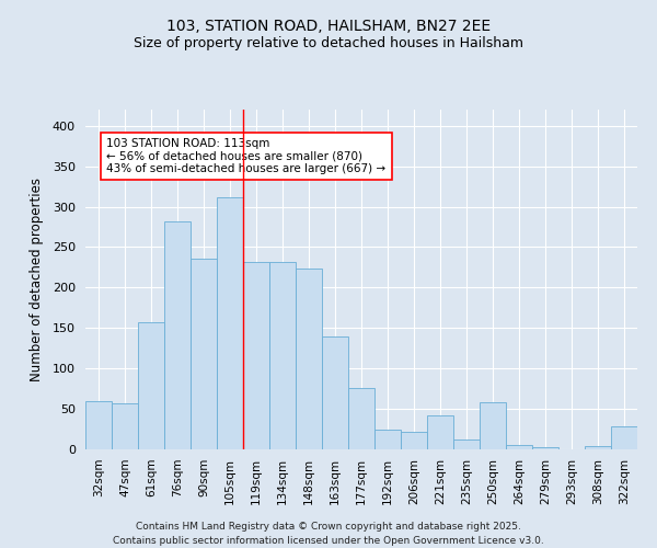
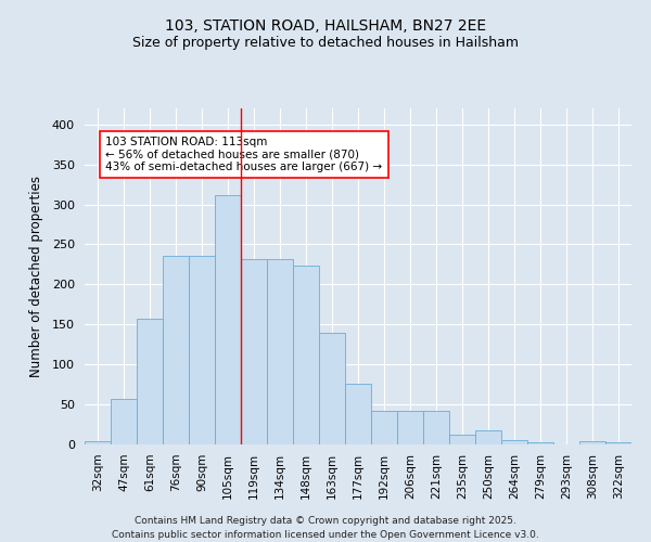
32sqm: 60 -> 4
76sqm: 282 -> 236
192sqm: 24 -> 42
206sqm: 22 -> 42
250sqm: 58 -> 17
322sqm: 28 -> 3
